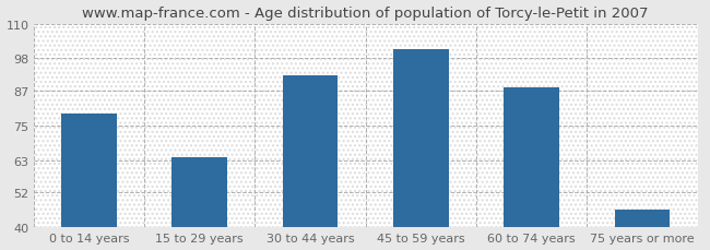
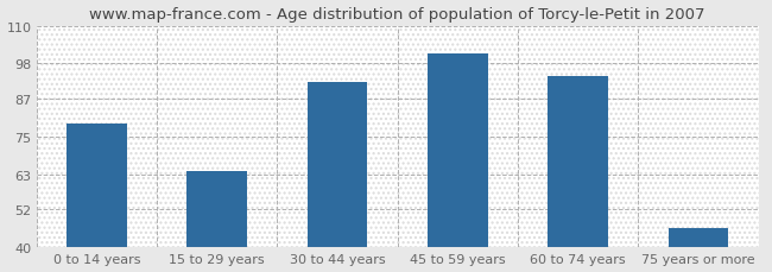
60 to 74 years: 88 -> 94
